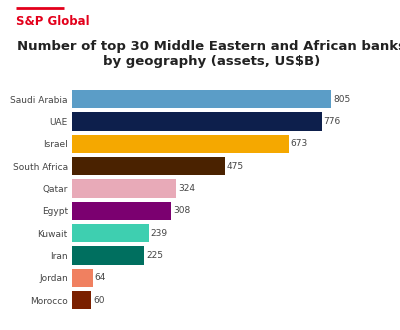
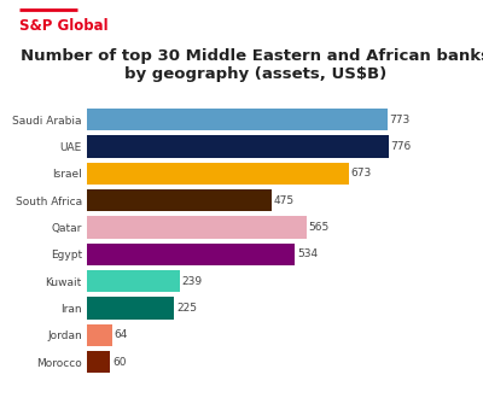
Saudi Arabia: 805 -> 773
Qatar: 324 -> 565
Egypt: 308 -> 534
